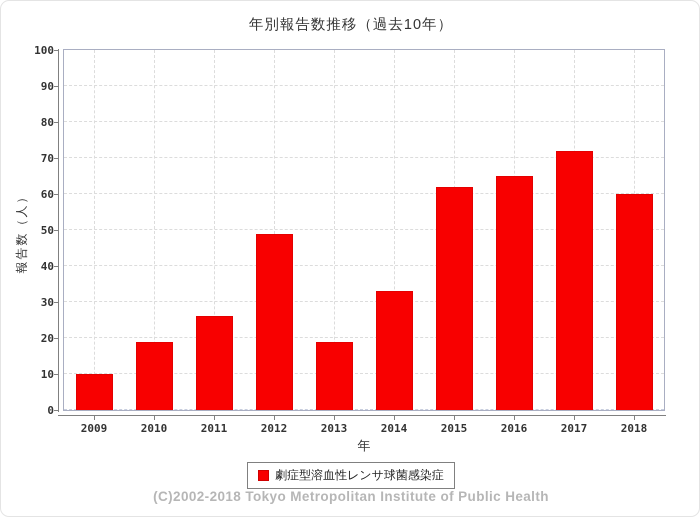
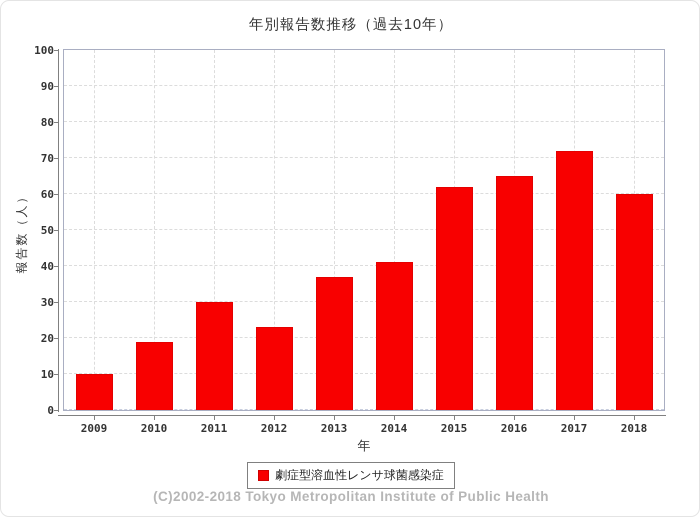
2011: 26 -> 30
2012: 49 -> 23
2013: 19 -> 37
2014: 33 -> 41
